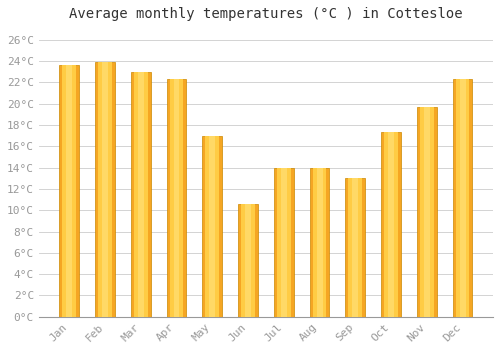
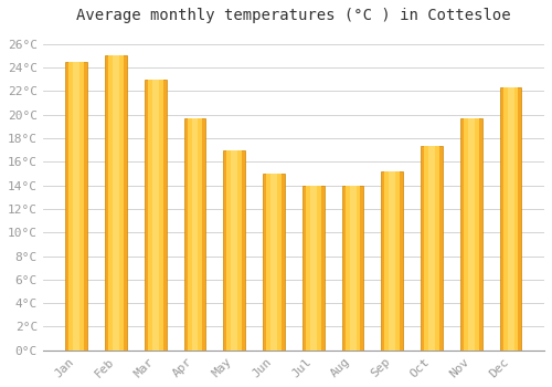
Jan: 23.6°C -> 24.5°C
Feb: 23.9°C -> 25.0°C
Apr: 22.3°C -> 19.7°C
Jun: 10.6°C -> 15.0°C
Sep: 13.0°C -> 15.2°C
